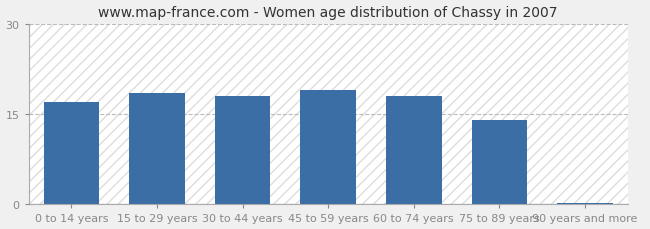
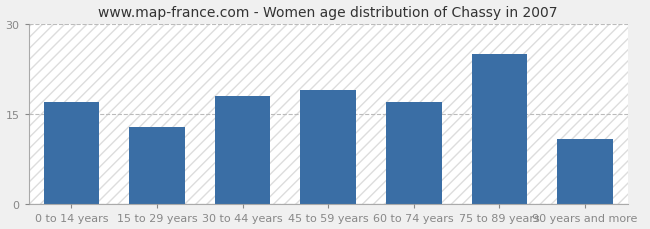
15 to 29 years: 18.5 -> 12.8
60 to 74 years: 18.0 -> 17.0
75 to 89 years: 14.0 -> 25.0
90 years and more: 0.3 -> 10.8
